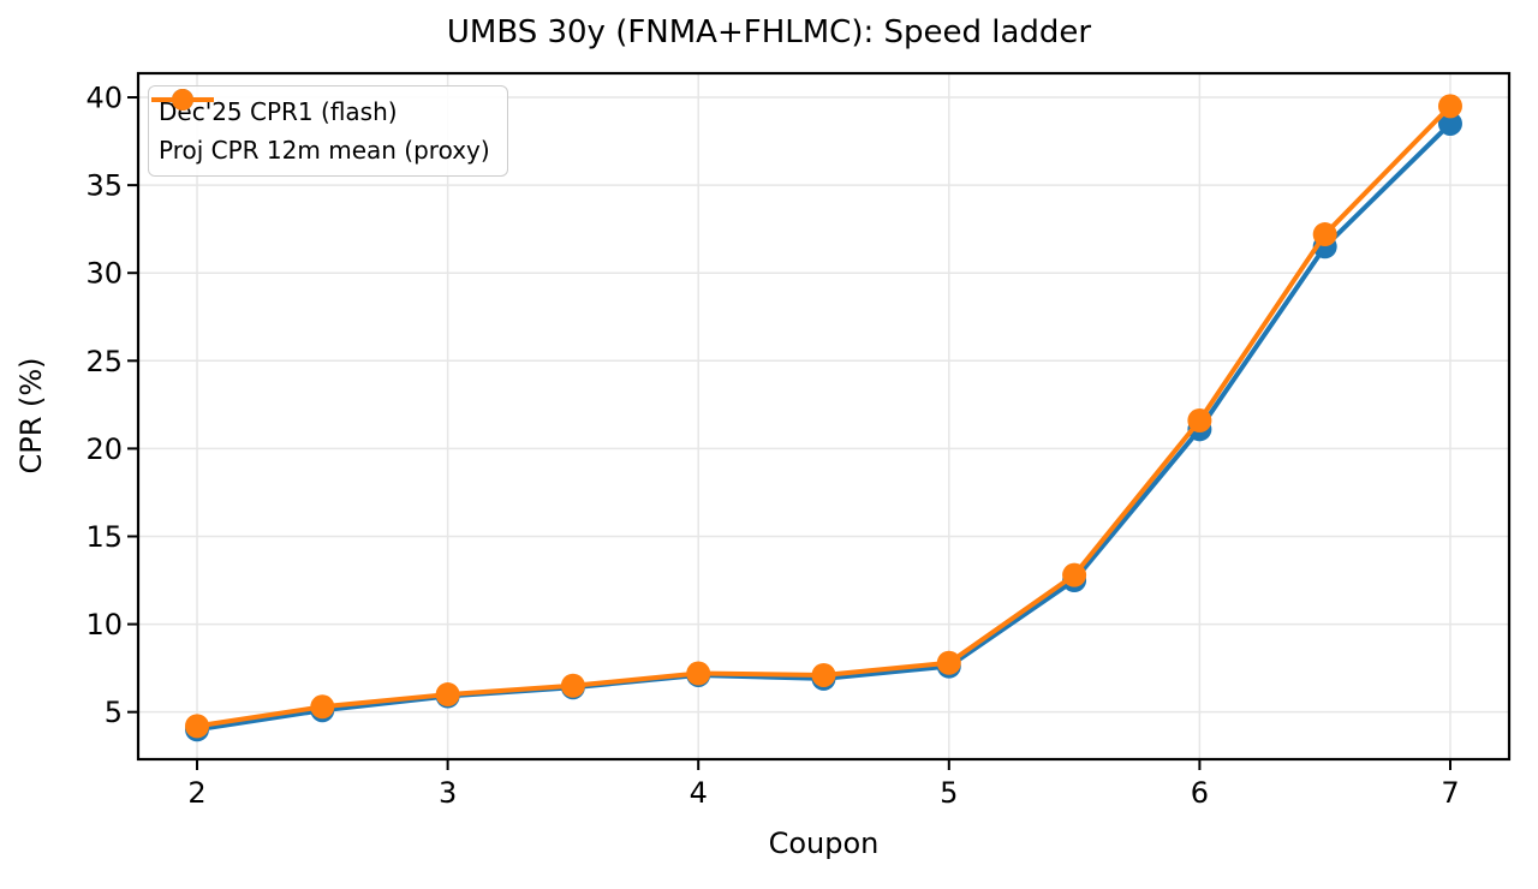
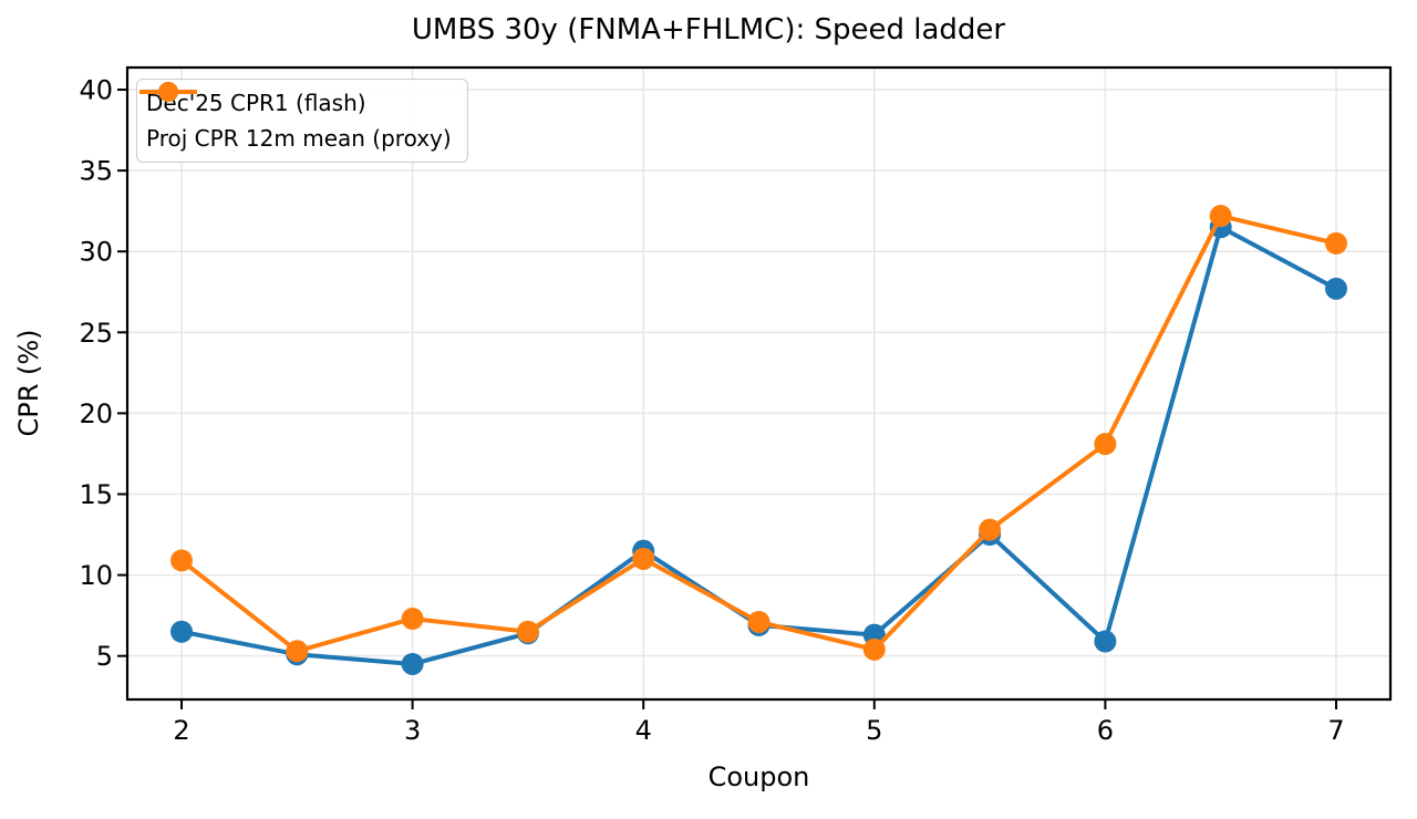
Dec'25 CPR1 (flash)/2: 4.0 -> 6.5
Proj CPR 12m mean (proxy)/2: 4.2 -> 10.9
Dec'25 CPR1 (flash)/3: 5.9 -> 4.5
Proj CPR 12m mean (proxy)/3: 6.0 -> 7.3
Dec'25 CPR1 (flash)/4: 7.1 -> 11.5
Proj CPR 12m mean (proxy)/4: 7.2 -> 11.0
Dec'25 CPR1 (flash)/5: 7.6 -> 6.3
Proj CPR 12m mean (proxy)/5: 7.8 -> 5.4
Dec'25 CPR1 (flash)/6: 21.1 -> 5.9
Proj CPR 12m mean (proxy)/6: 21.6 -> 18.1
Dec'25 CPR1 (flash)/7: 38.5 -> 27.7
Proj CPR 12m mean (proxy)/7: 39.5 -> 30.5
